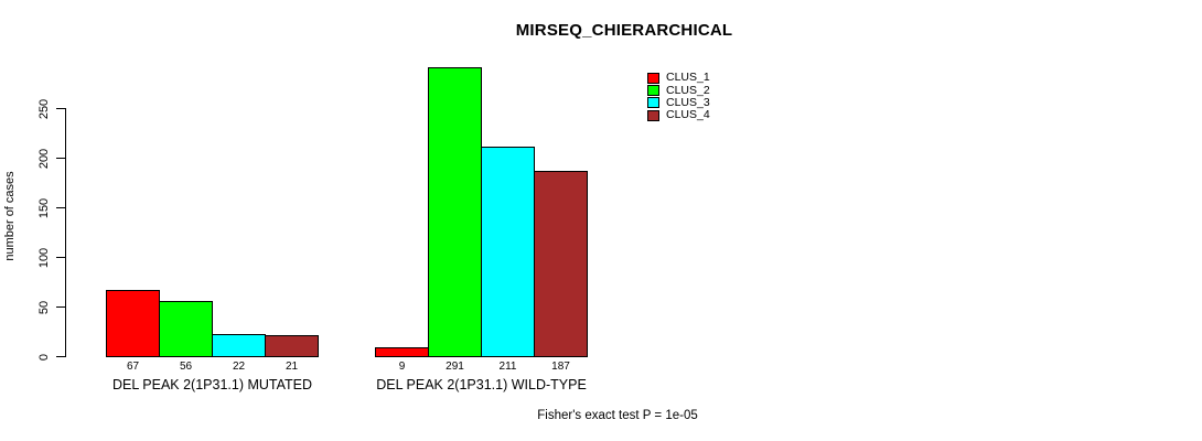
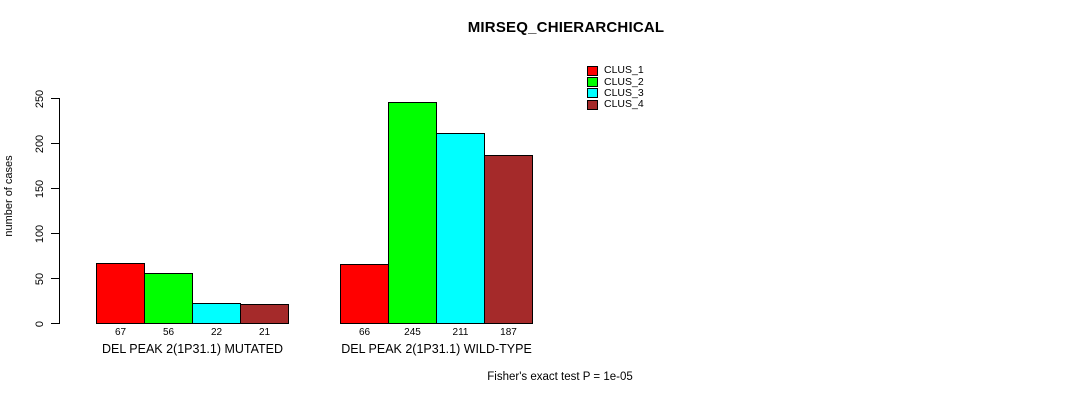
CLUS_1/DEL PEAK 2(1P31.1) WILD-TYPE: 9 -> 66
CLUS_2/DEL PEAK 2(1P31.1) WILD-TYPE: 291 -> 245
